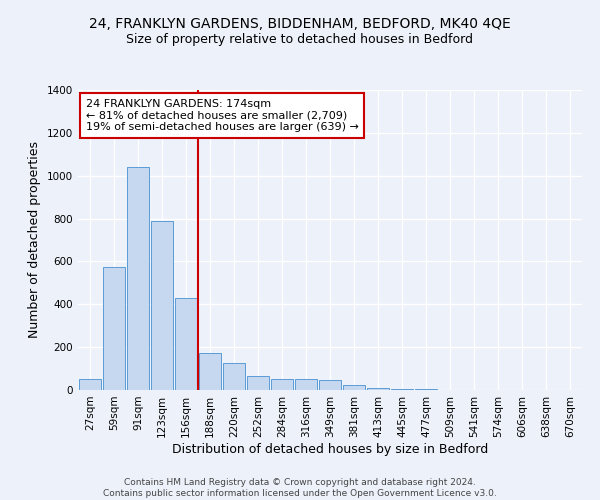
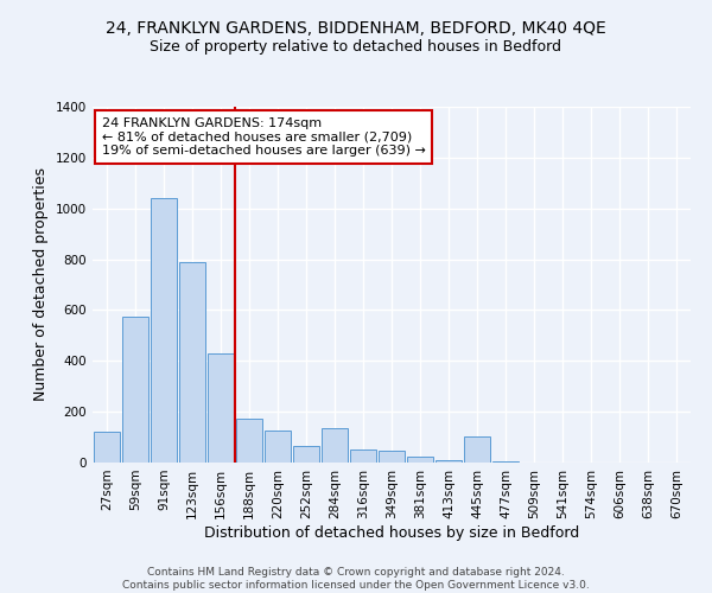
27sqm: 50 -> 120
284sqm: 50 -> 135
445sqm: 5 -> 105
